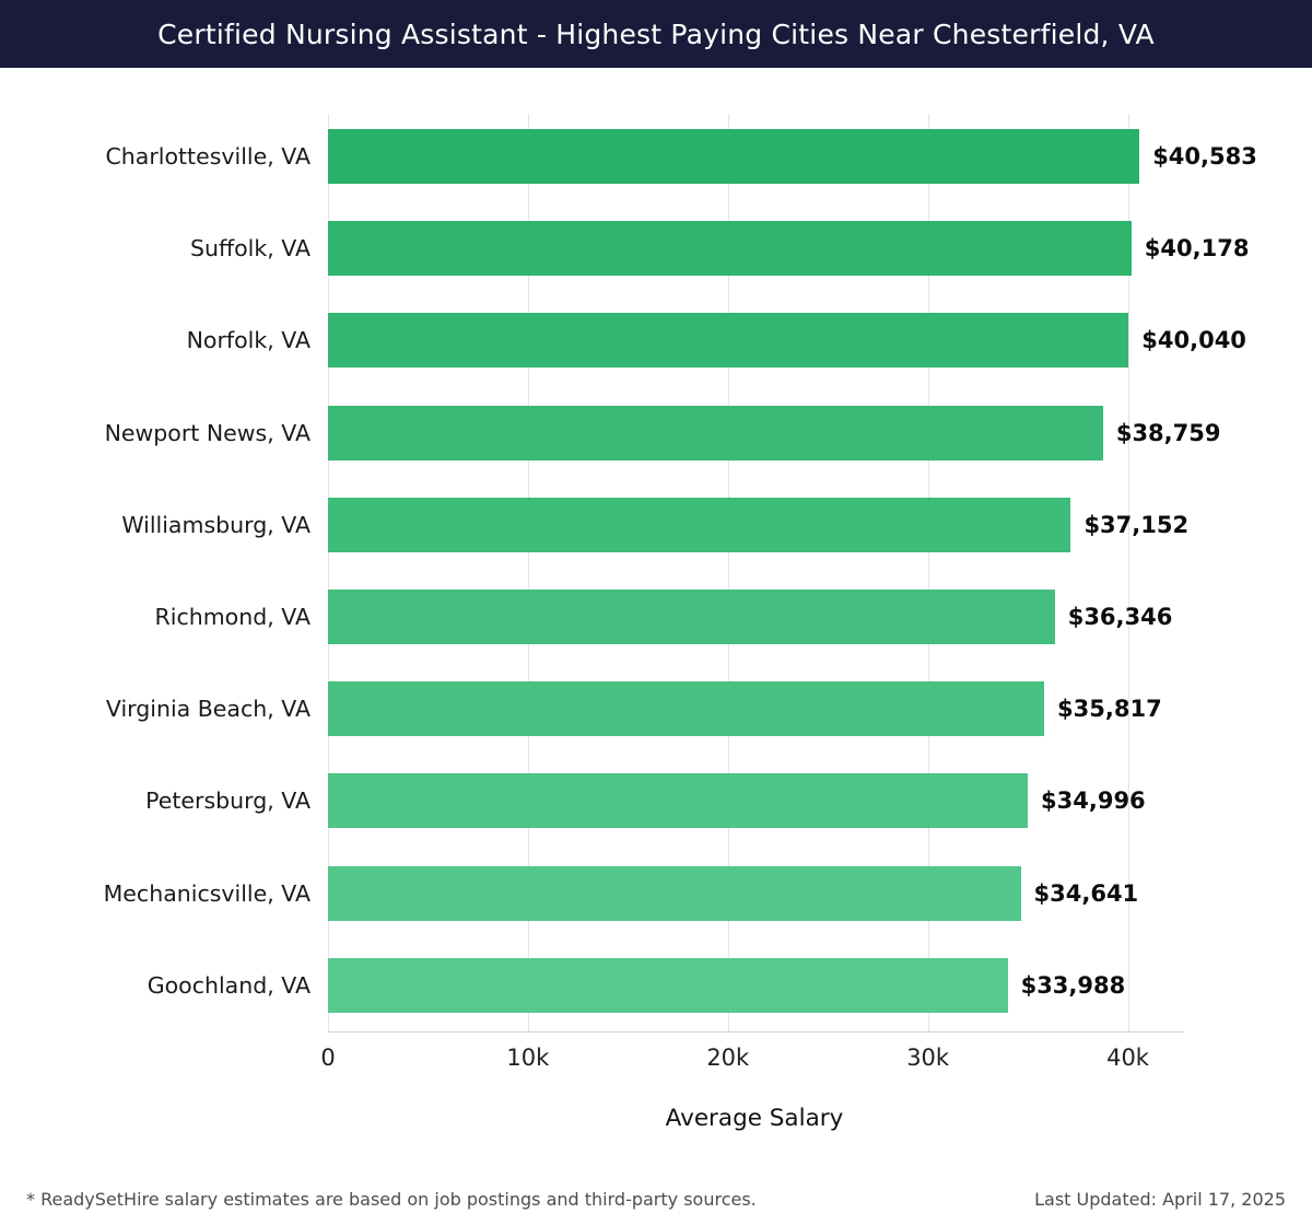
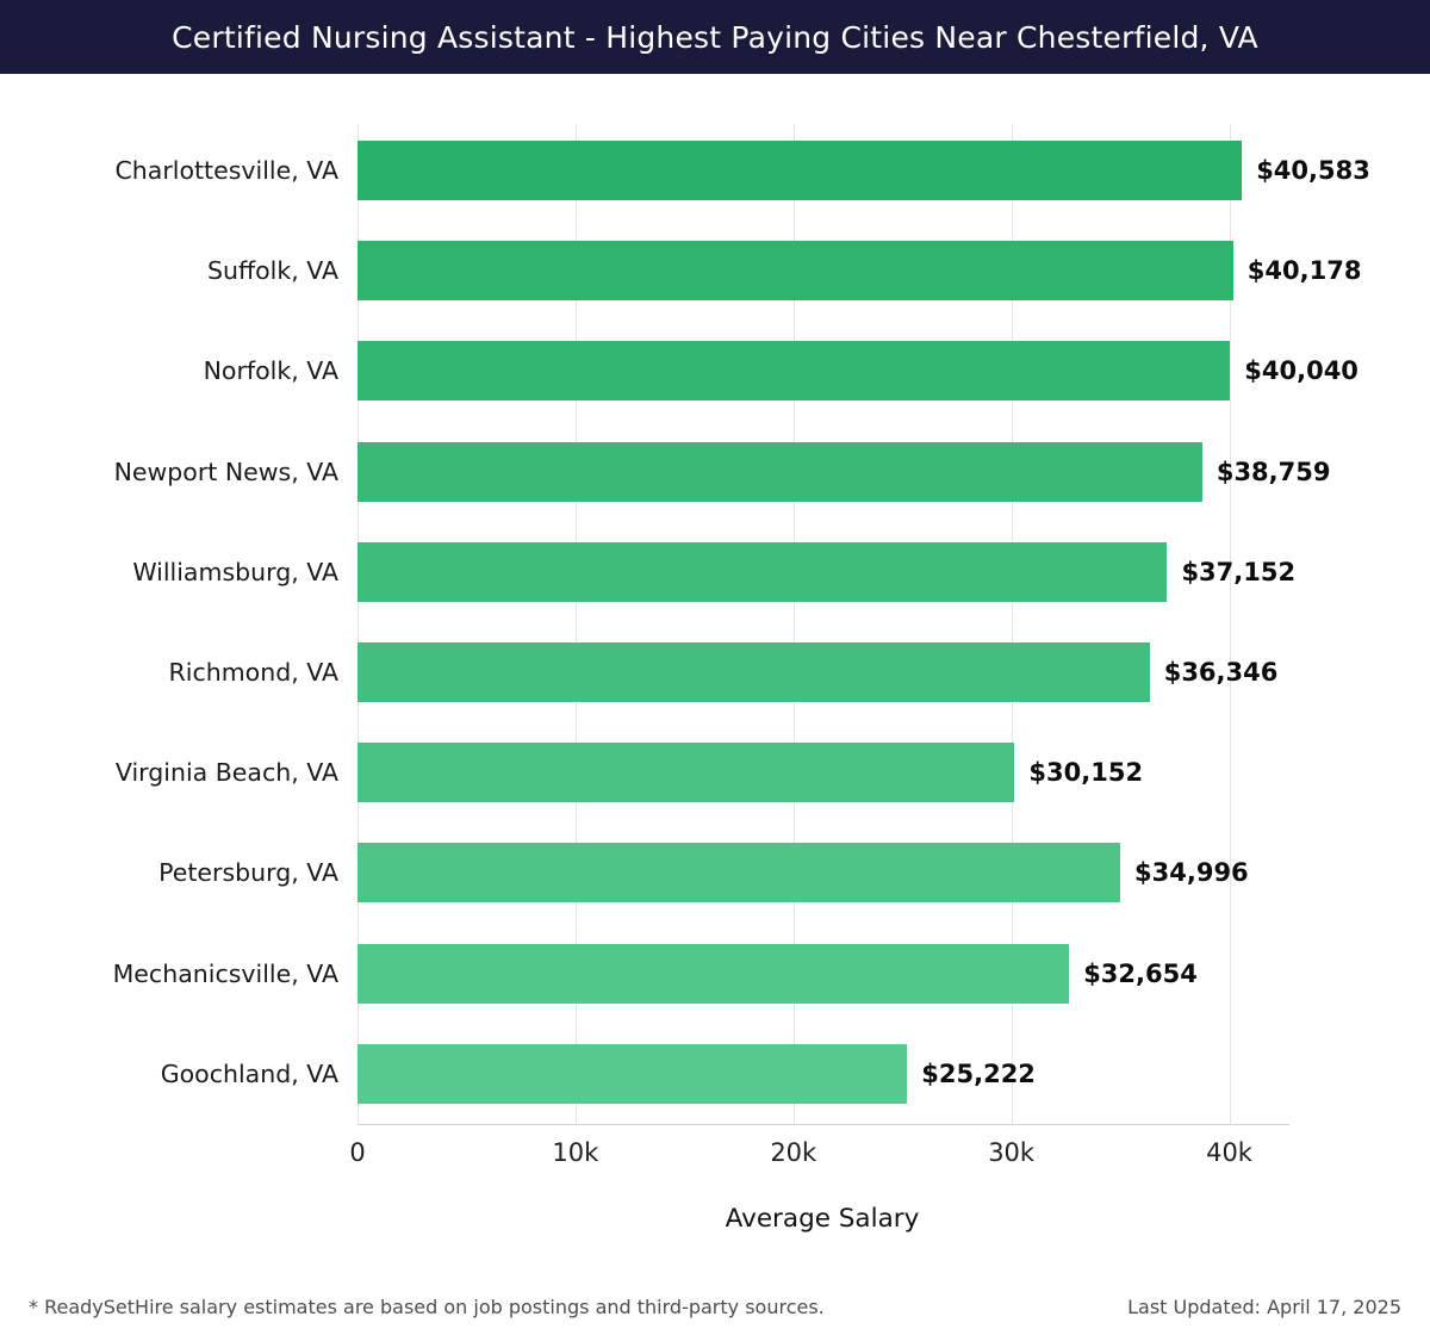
Virginia Beach, VA: $35,817 -> $30,152
Mechanicsville, VA: $34,641 -> $32,654
Goochland, VA: $33,988 -> $25,222
